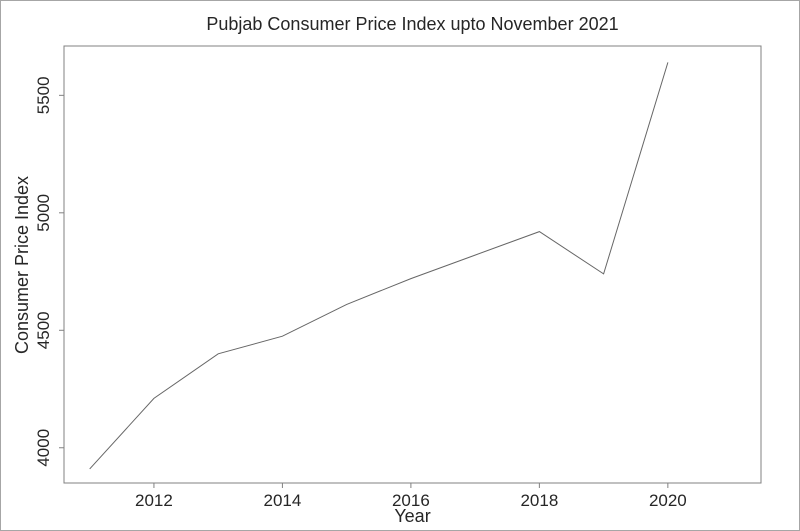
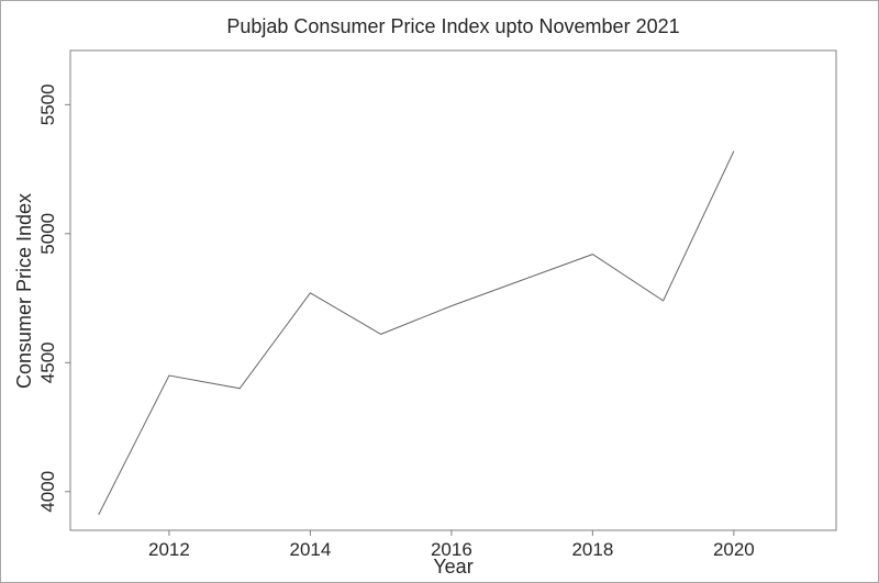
2012: 4210 -> 4450
2014: 4480 -> 4770
2020: 5640 -> 5320
